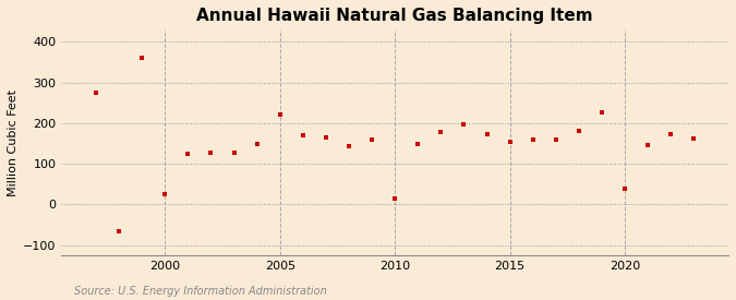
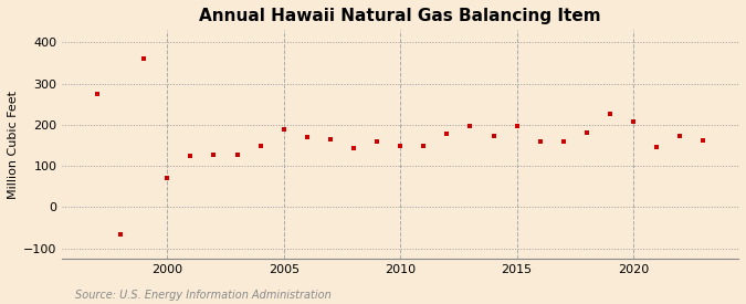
2000: 25 -> 72
2005: 220 -> 190
2010: 15 -> 150
2015: 155 -> 197
2020: 40 -> 207
